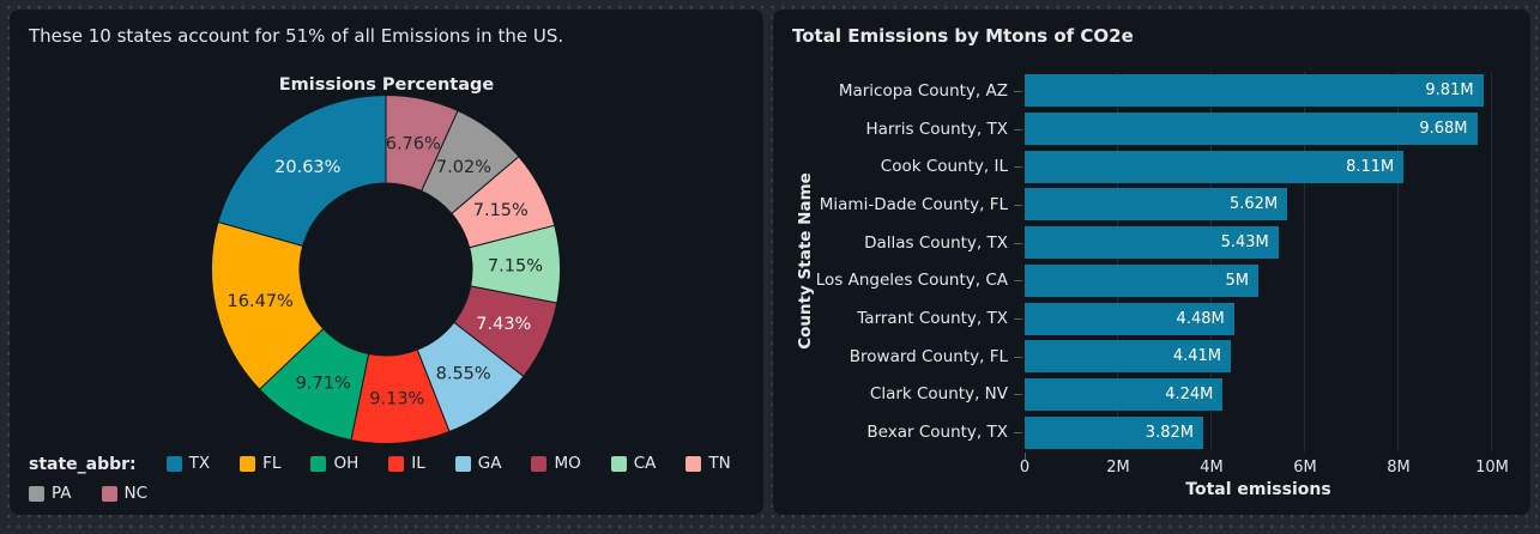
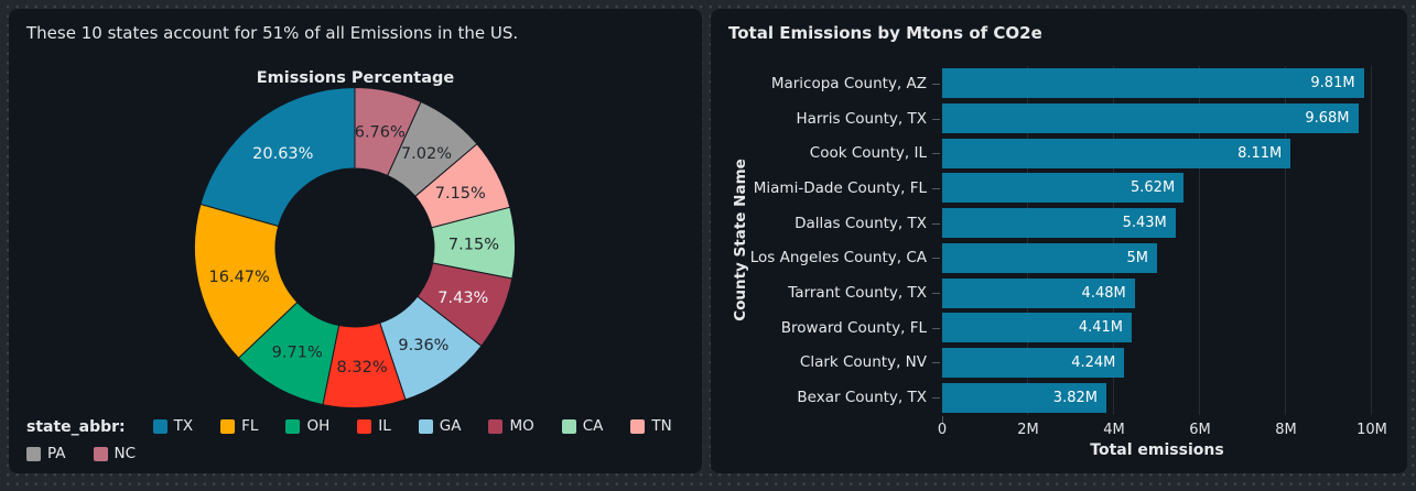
Emissions Percentage/IL: 9.13% -> 8.32%
Emissions Percentage/GA: 8.55% -> 9.36%
